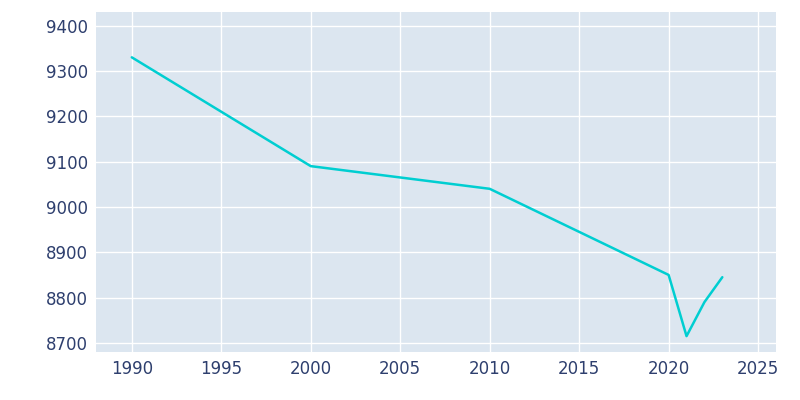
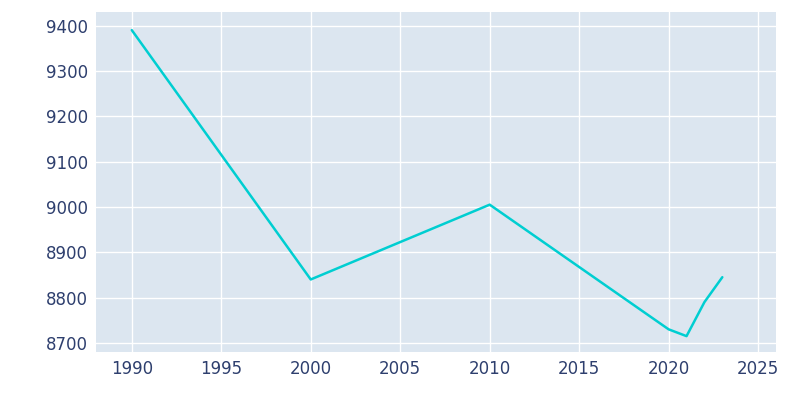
1990: 9330 -> 9390
2000: 9090 -> 8840
2010: 9040 -> 9005
2020: 8850 -> 8730
